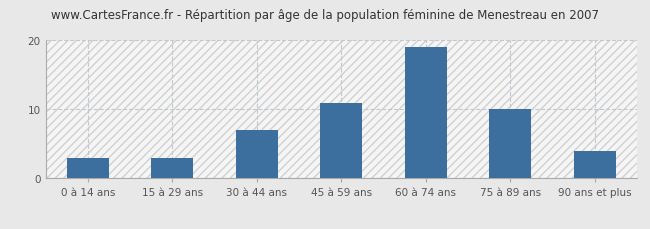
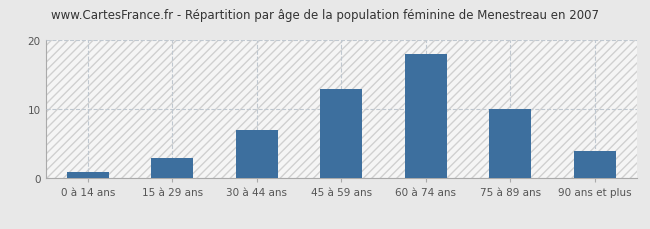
0 à 14 ans: 3 -> 1
45 à 59 ans: 11 -> 13
60 à 74 ans: 19 -> 18
